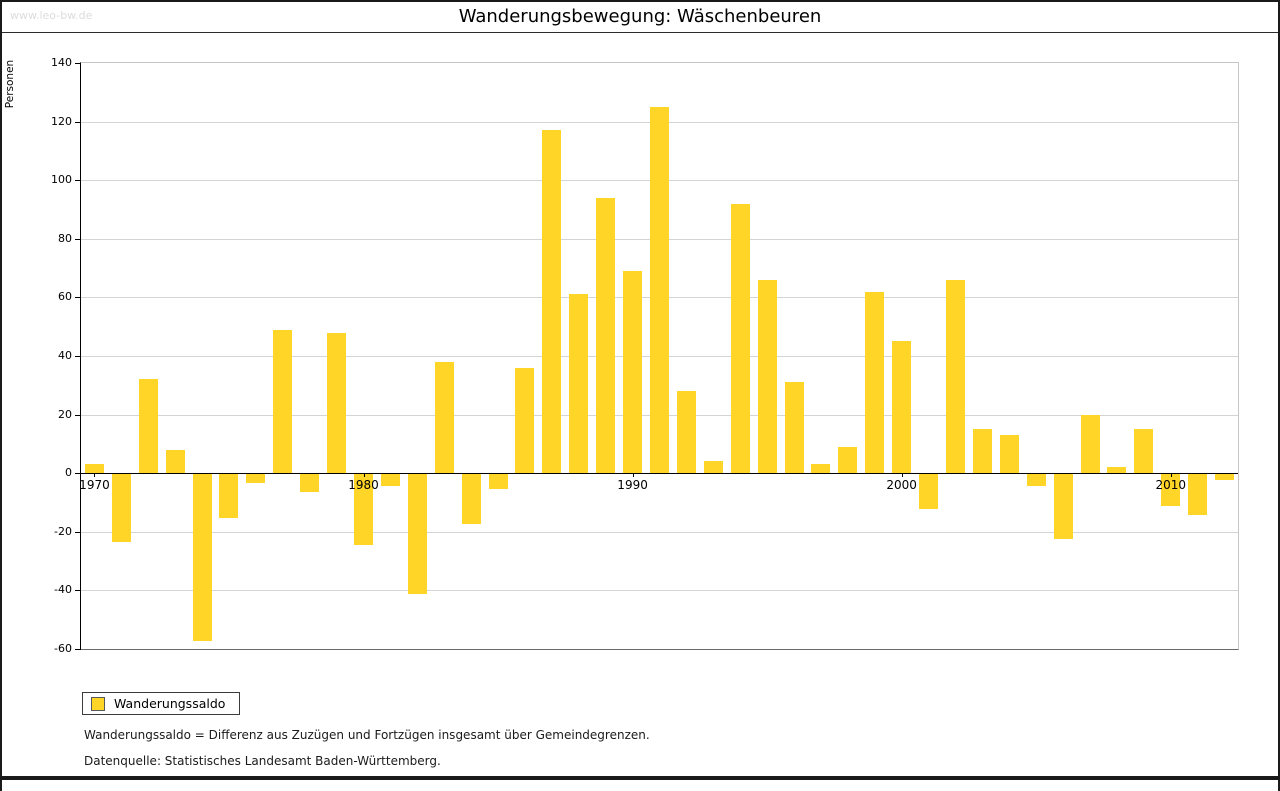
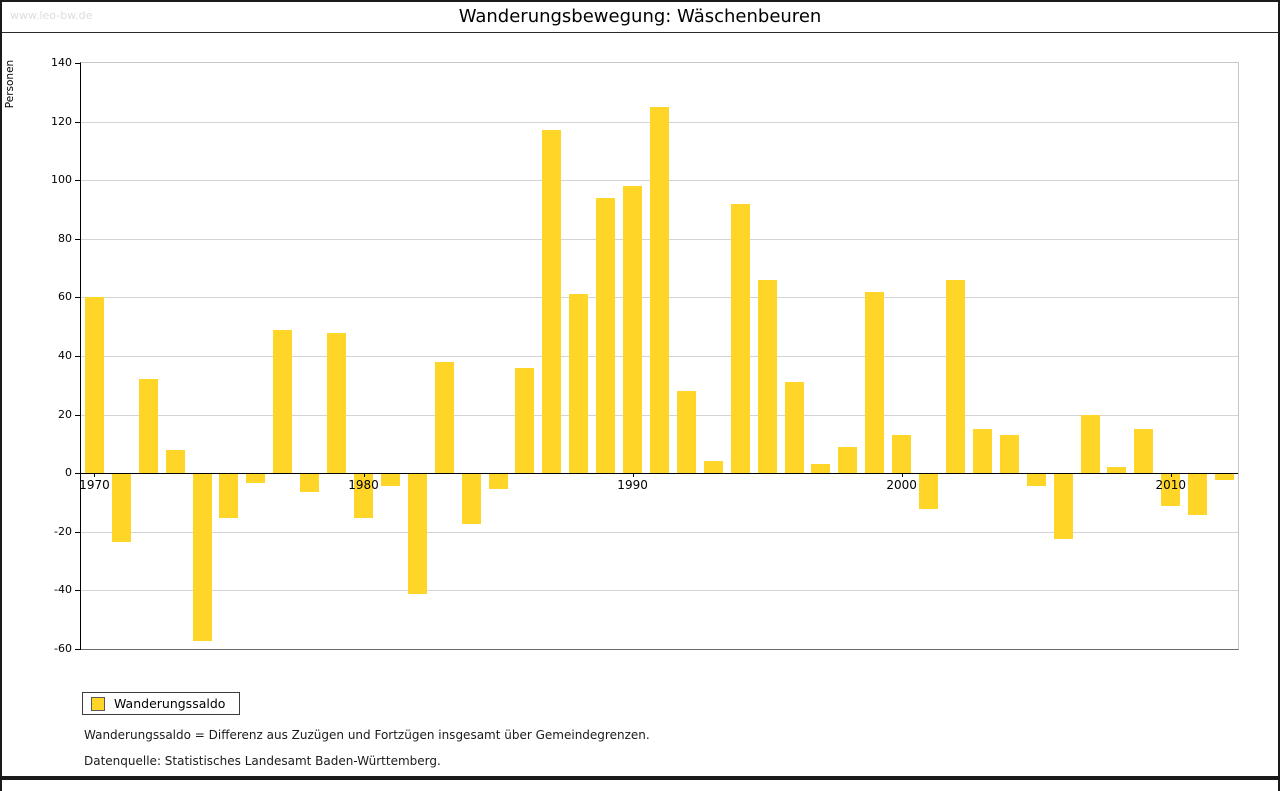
1970: 3 -> 60
1980: -24 -> -15
1990: 69 -> 98
2000: 45 -> 13
